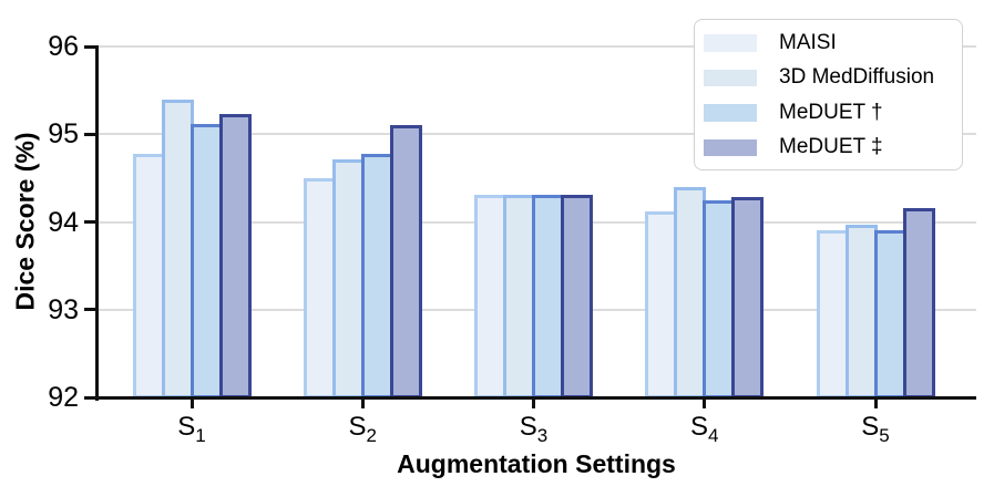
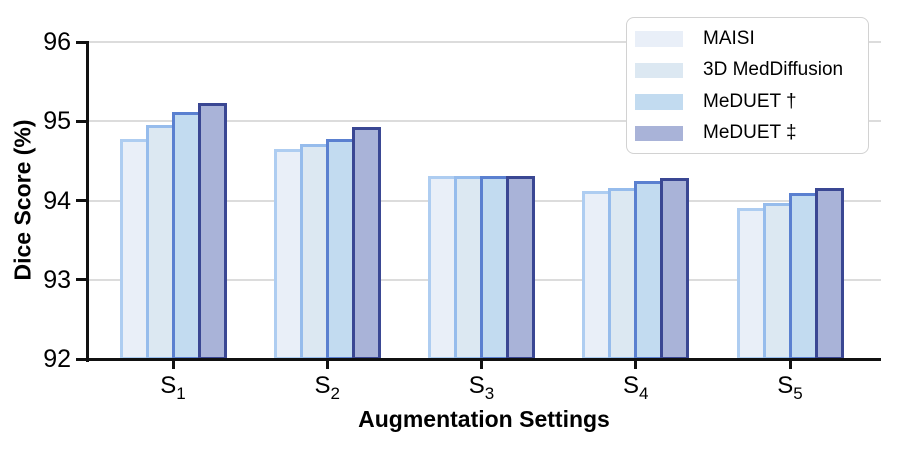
3D MedDiffusion/S1: 95.4 -> 95.0
MAISI/S2: 94.5 -> 94.7
MeDUET ‡/S2: 95.1 -> 94.9
3D MedDiffusion/S4: 94.4 -> 94.2
MeDUET †/S5: 93.9 -> 94.1
